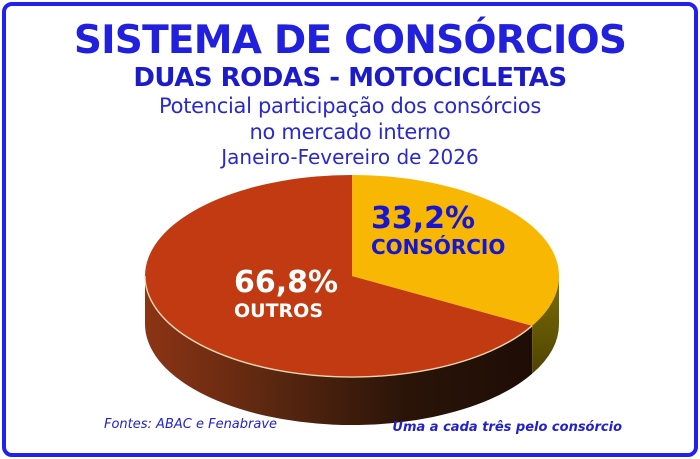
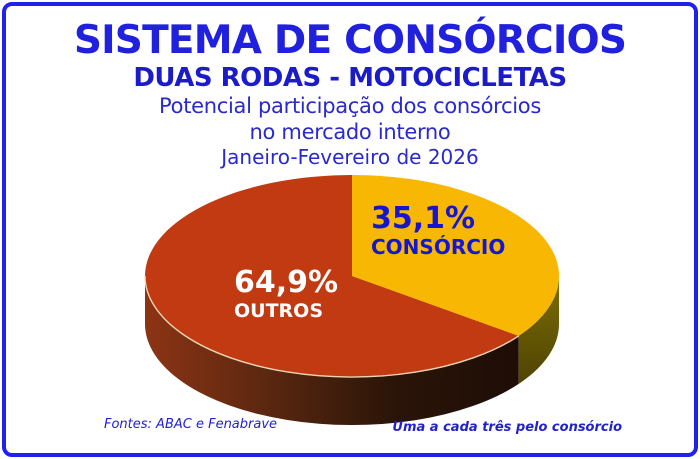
CONSÓRCIO: 33,2% -> 35,1%
OUTROS: 66,8% -> 64,9%
